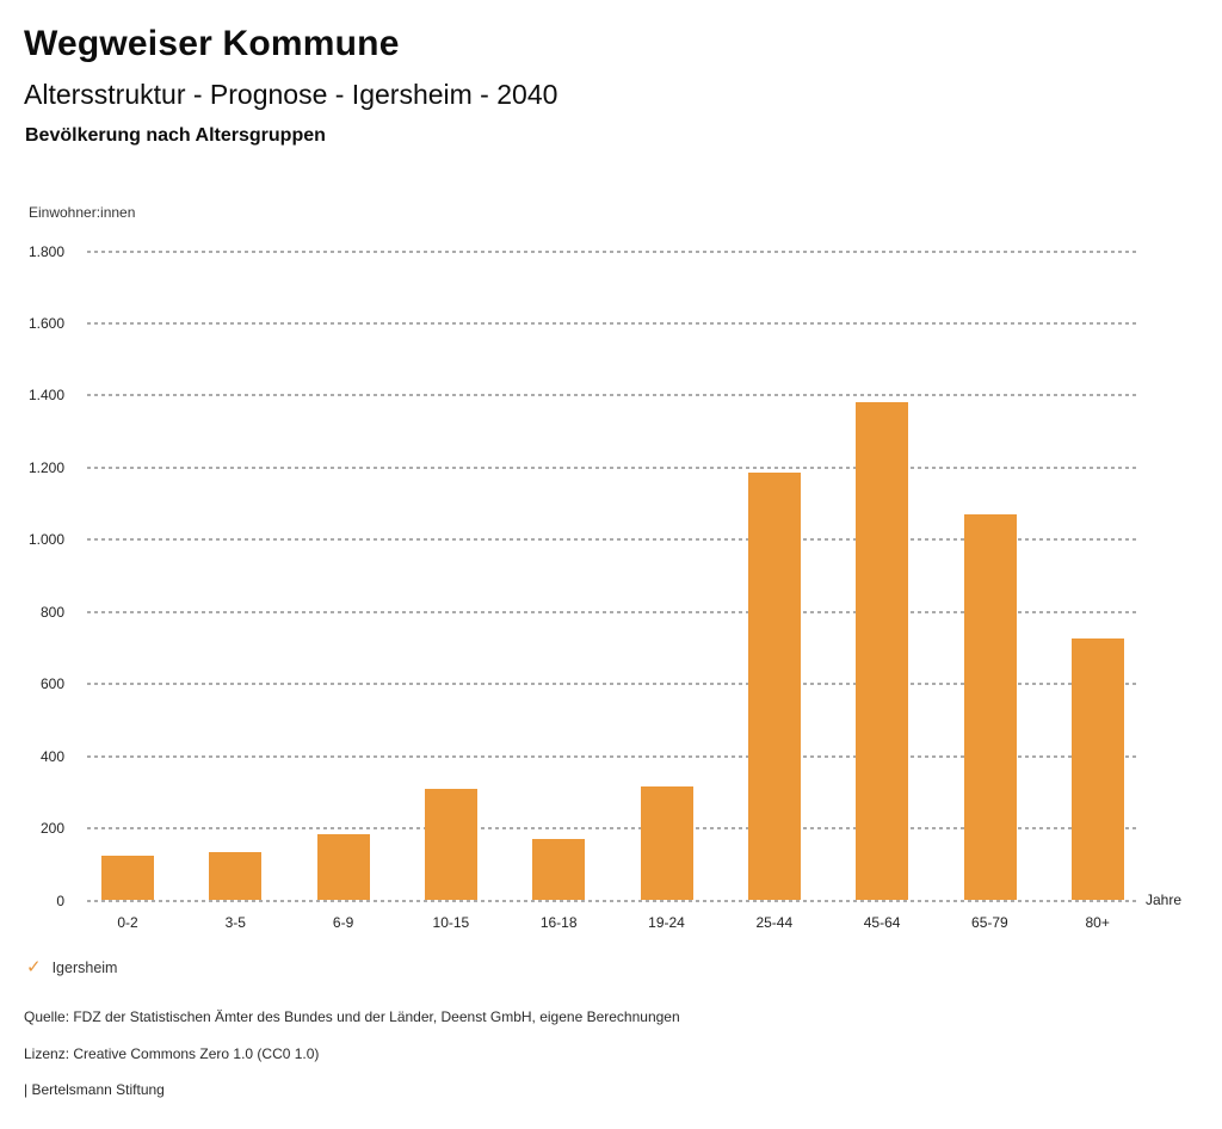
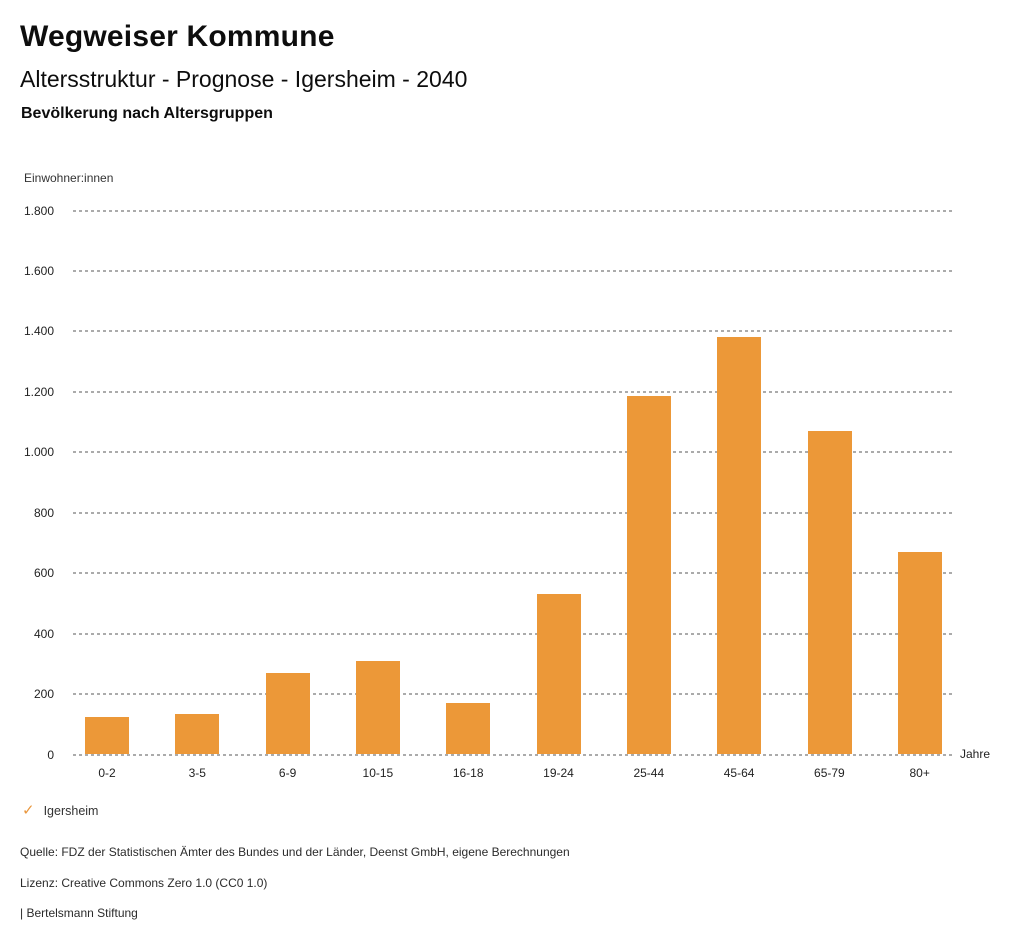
6-9: 180 -> 270
19-24: 320 -> 530
80+: 720 -> 670
